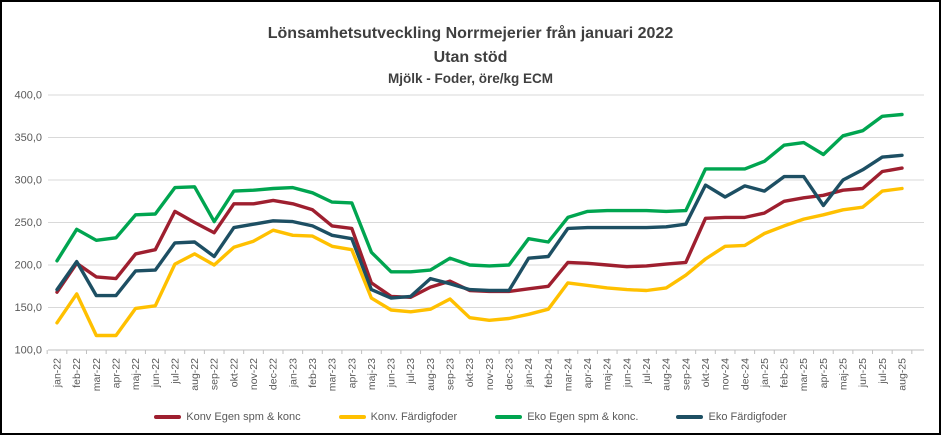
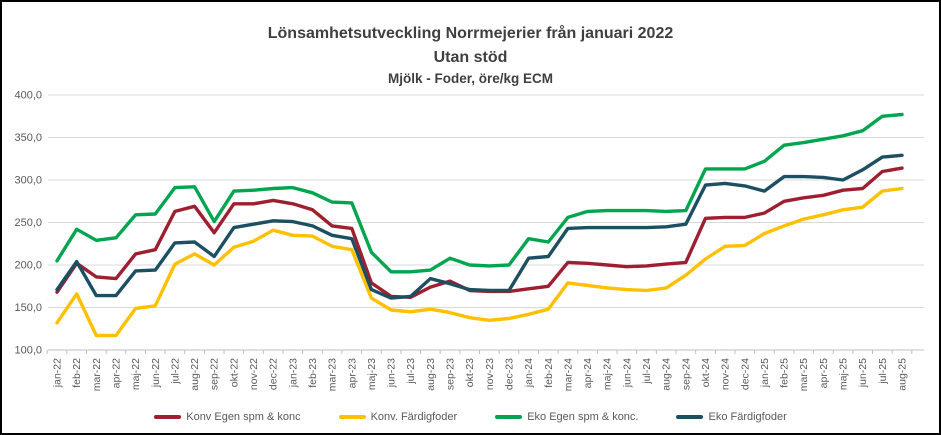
Konv Egen spm & konc/aug-22: 250 -> 270
Konv. Färdigfoder/sep-23: 160 -> 140
Eko Färdigfoder/nov-24: 280 -> 300
Eko Egen spm & konc./apr-25: 330 -> 350
Eko Färdigfoder/apr-25: 270 -> 300
